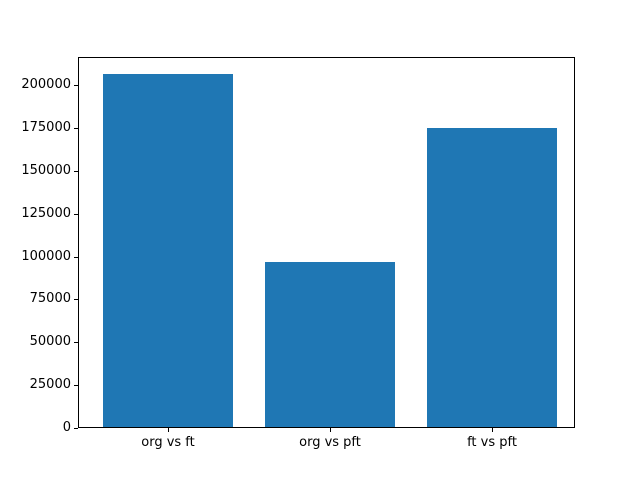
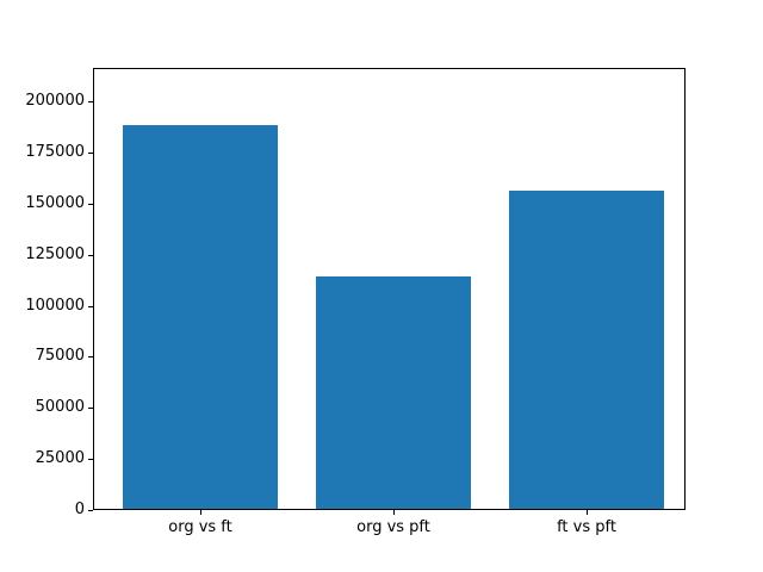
org vs ft: 206000 -> 188000
org vs pft: 96000 -> 114000
ft vs pft: 175000 -> 156000
